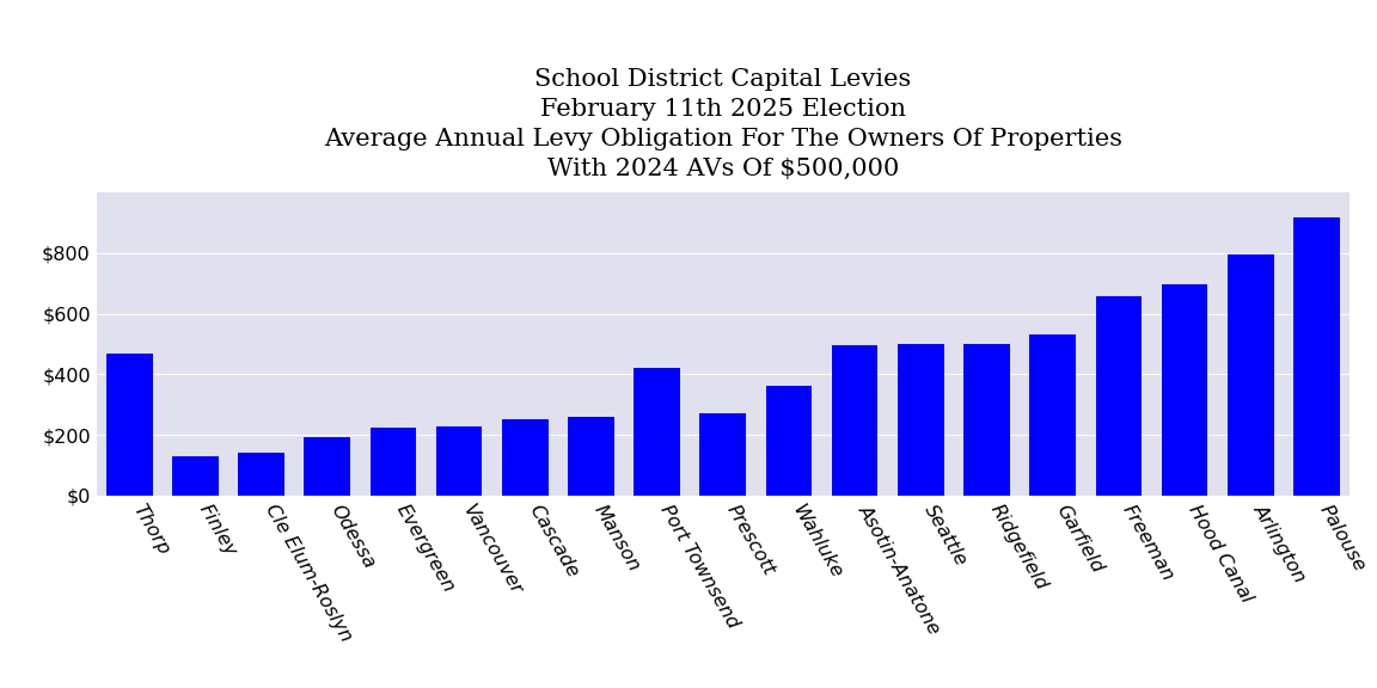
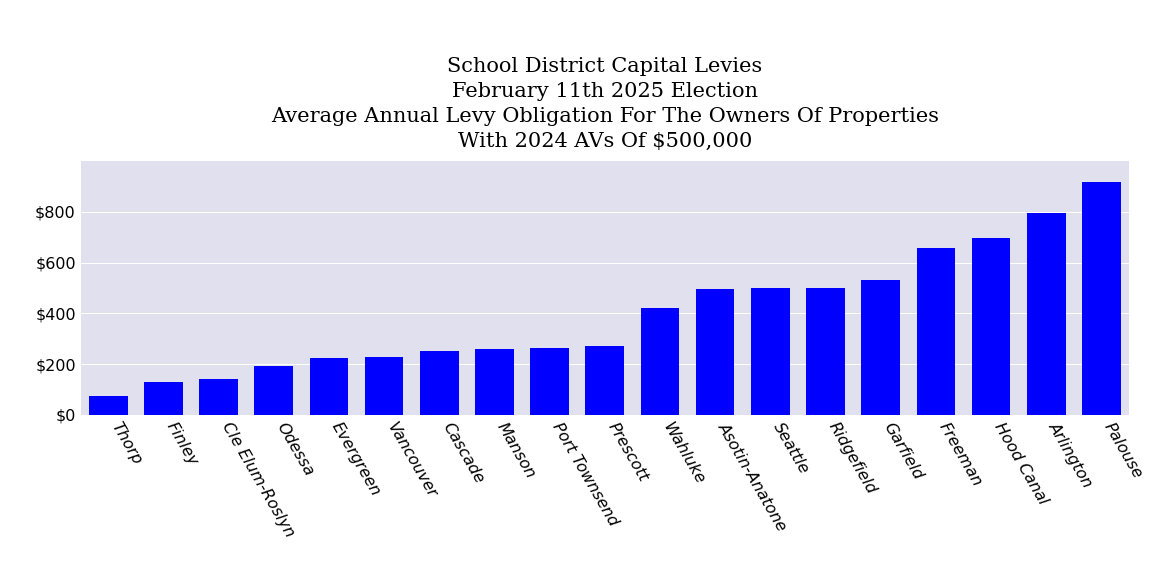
Thorp: $470 -> $75
Port Townsend: $420 -> $262
Wahluke: $360 -> $420
